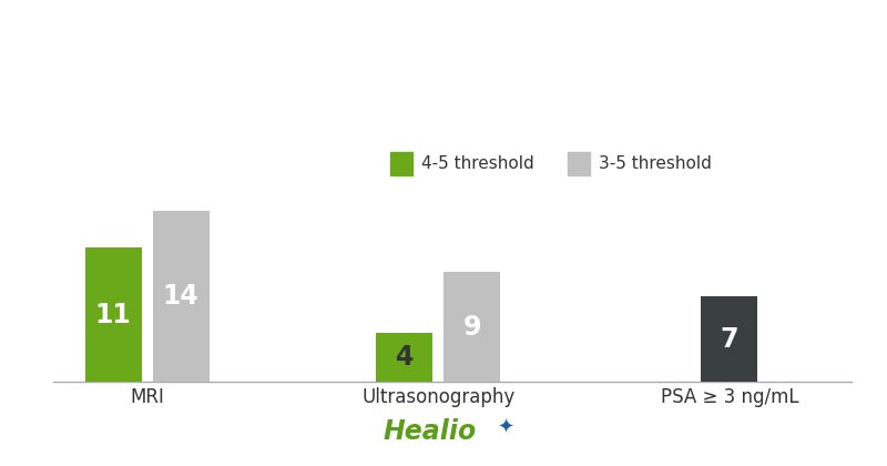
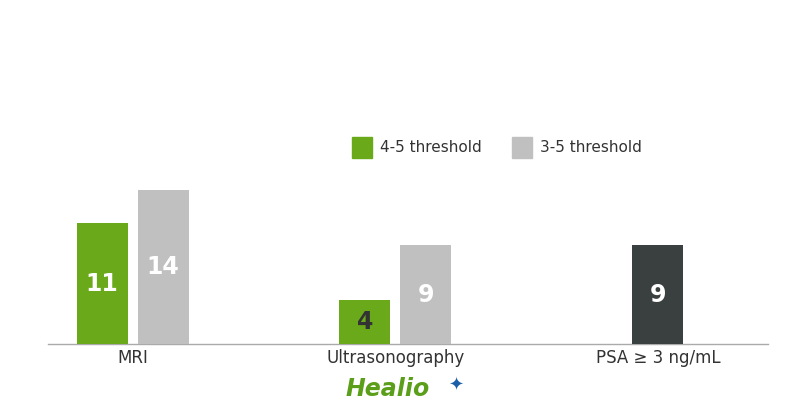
PSA ≥ 3 ng/mL: 7 -> 9
